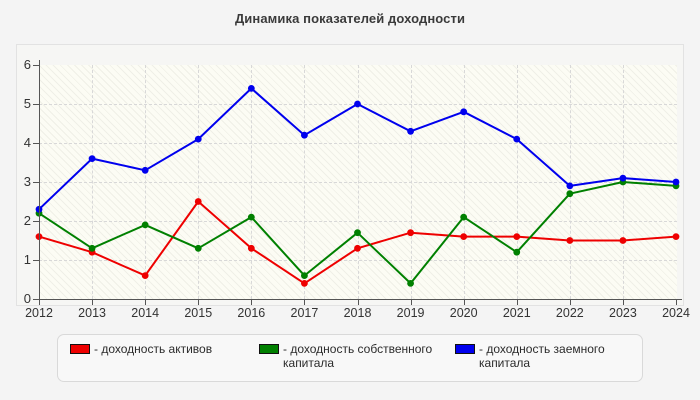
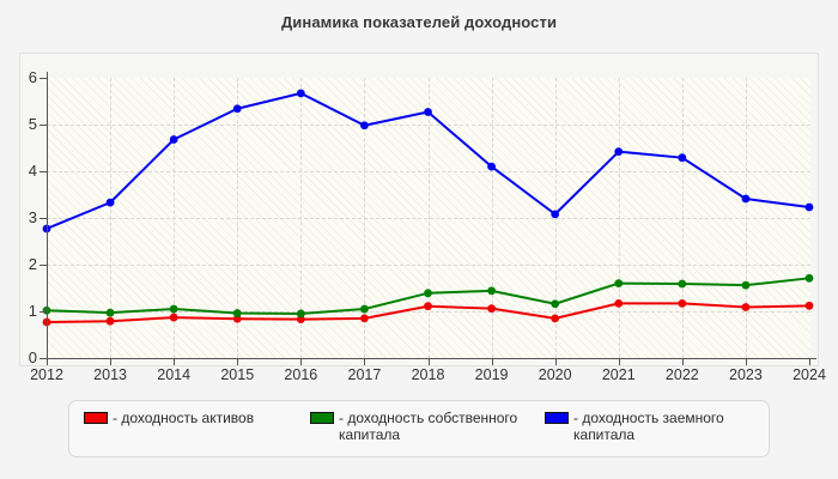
- доходность активов/2012: 1.6 -> 0.8
- доходность собственного капитала/2012: 2.2 -> 1.0
- доходность заемного капитала/2012: 2.3 -> 2.8
- доходность активов/2013: 1.2 -> 0.8
- доходность собственного капитала/2013: 1.3 -> 1.0
- доходность заемного капитала/2013: 3.6 -> 3.3
- доходность активов/2014: 0.6 -> 0.9
- доходность собственного капитала/2014: 1.9 -> 1.1
- доходность заемного капитала/2014: 3.3 -> 4.7
- доходность активов/2015: 2.5 -> 0.8
- доходность собственного капитала/2015: 1.3 -> 1.0
- доходность заемного капитала/2015: 4.1 -> 5.3
- доходность активов/2016: 1.3 -> 0.8
- доходность собственного капитала/2016: 2.1 -> 0.9
- доходность заемного капитала/2016: 5.4 -> 5.7
- доходность активов/2017: 0.4 -> 0.8
- доходность собственного капитала/2017: 0.6 -> 1.1
- доходность заемного капитала/2017: 4.2 -> 5.0
- доходность активов/2018: 1.3 -> 1.1
- доходность собственного капитала/2018: 1.7 -> 1.4
- доходность заемного капитала/2018: 5.0 -> 5.3
- доходность активов/2019: 1.7 -> 1.1
- доходность собственного капитала/2019: 0.4 -> 1.4
- доходность заемного капитала/2019: 4.3 -> 4.1
- доходность активов/2020: 1.6 -> 0.8
- доходность собственного капитала/2020: 2.1 -> 1.2
- доходность заемного капитала/2020: 4.8 -> 3.1
- доходность активов/2021: 1.6 -> 1.2
- доходность собственного капитала/2021: 1.2 -> 1.6
- доходность заемного капитала/2021: 4.1 -> 4.4
- доходность активов/2022: 1.5 -> 1.2
- доходность собственного капитала/2022: 2.7 -> 1.6
- доходность заемного капитала/2022: 2.9 -> 4.3
- доходность активов/2023: 1.5 -> 1.1
- доходность собственного капитала/2023: 3.0 -> 1.6
- доходность заемного капитала/2023: 3.1 -> 3.4
- доходность активов/2024: 1.6 -> 1.1
- доходность собственного капитала/2024: 2.9 -> 1.7
- доходность заемного капитала/2024: 3.0 -> 3.2
